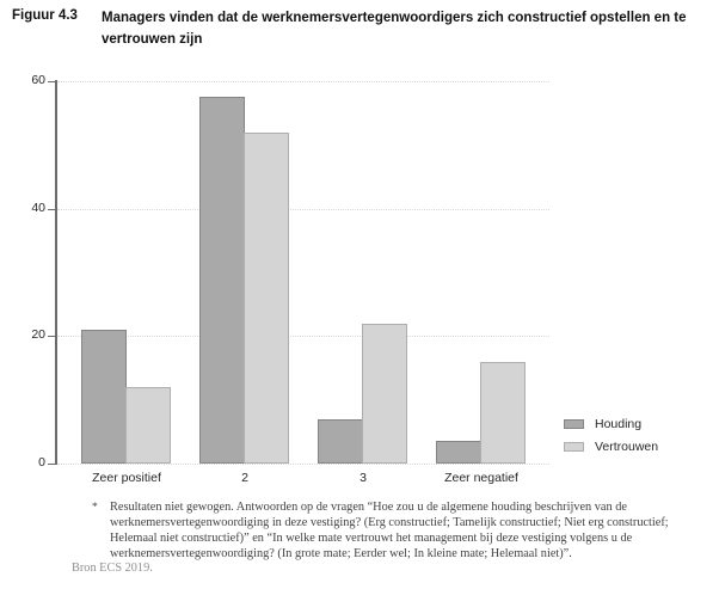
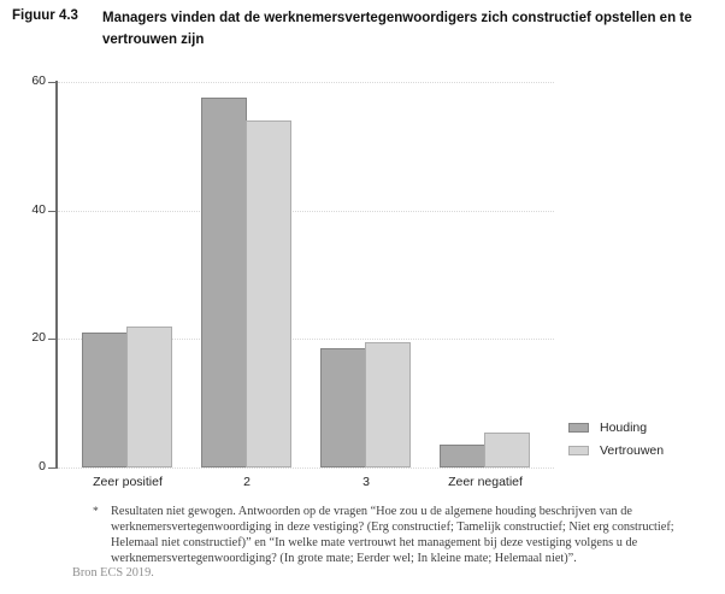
Vertrouwen/Zeer positief: 12 -> 22
Vertrouwen/2: 52 -> 54
Houding/3: 7 -> 18
Vertrouwen/3: 22 -> 20
Vertrouwen/Zeer negatief: 16 -> 6
